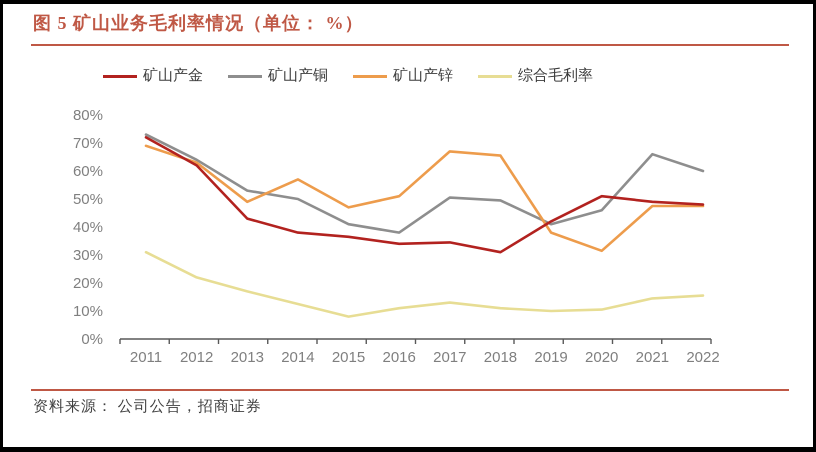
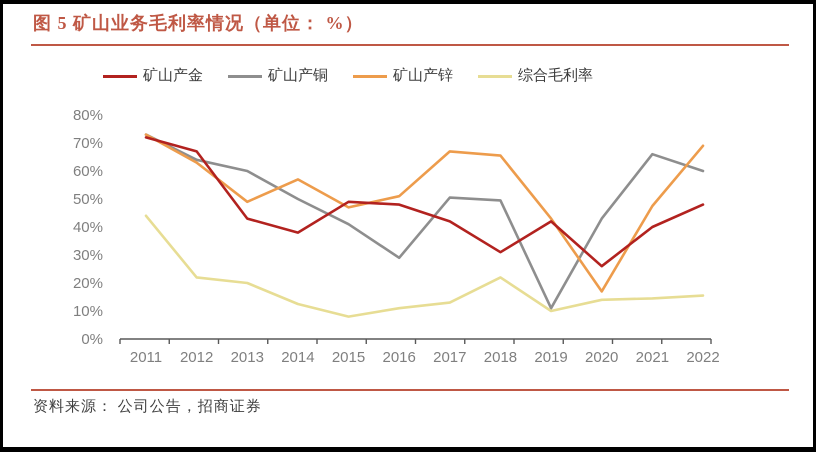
矿山产锌/2011: 69% -> 73%
综合毛利率/2011: 31% -> 44%
矿山产金/2012: 62% -> 67%
矿山产铜/2013: 53% -> 60%
综合毛利率/2013: 17% -> 20%
矿山产金/2015: 36% -> 49%
矿山产金/2016: 34% -> 48%
矿山产铜/2016: 38% -> 29%
矿山产金/2017: 34% -> 42%
综合毛利率/2018: 11% -> 22%
矿山产铜/2019: 41% -> 11%
矿山产锌/2019: 38% -> 43%
矿山产金/2020: 51% -> 26%
矿山产铜/2020: 46% -> 43%
矿山产锌/2020: 32% -> 17%
综合毛利率/2020: 10% -> 14%
矿山产金/2021: 49% -> 40%
矿山产锌/2022: 48% -> 69%
